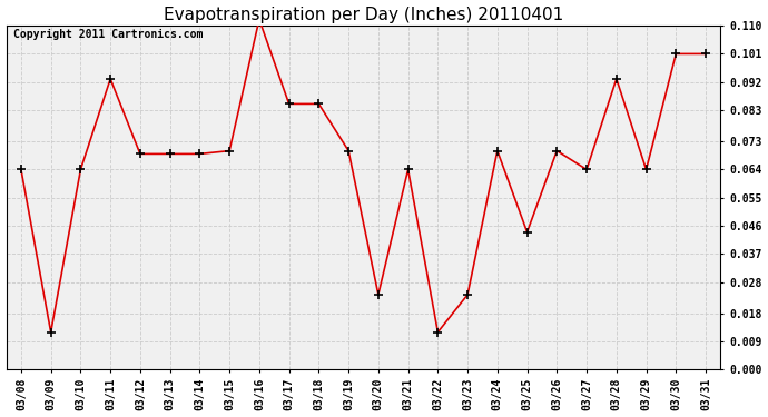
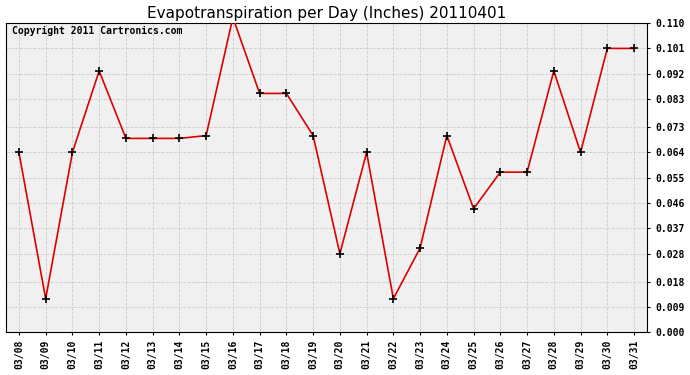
03/20: 0.024 -> 0.028
03/23: 0.024 -> 0.030
03/26: 0.070 -> 0.057
03/27: 0.064 -> 0.057
